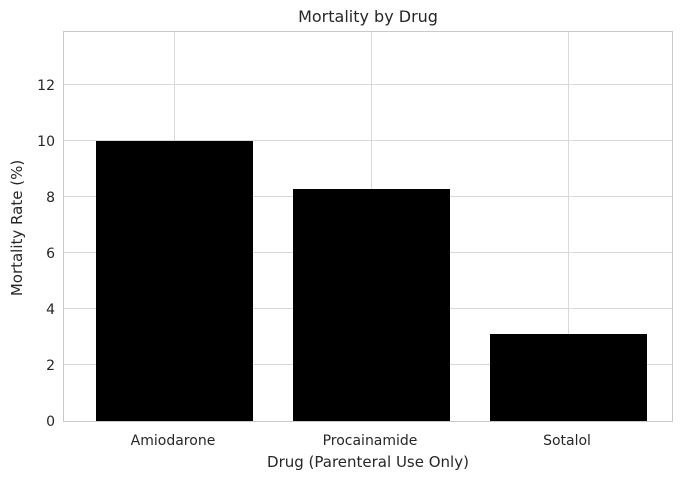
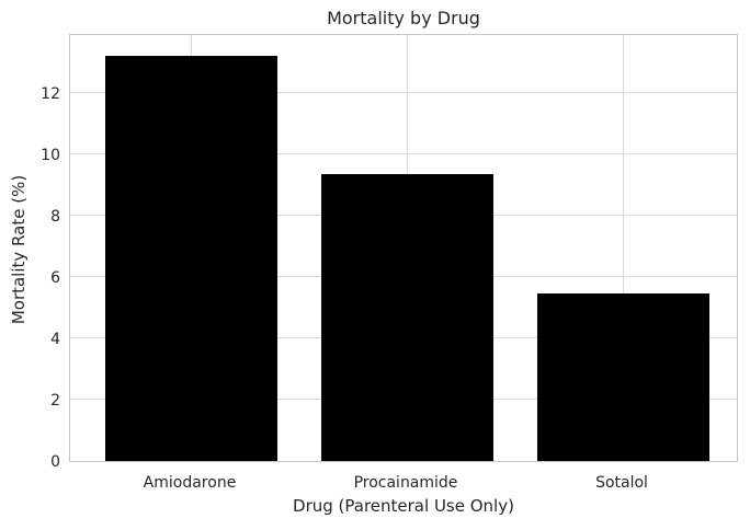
Amiodarone: 10.0 -> 13.2
Procainamide: 8.3 -> 9.3
Sotalol: 3.1 -> 5.5
